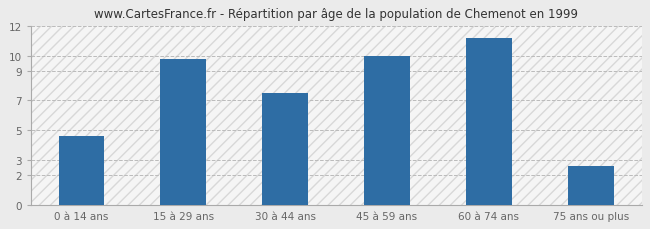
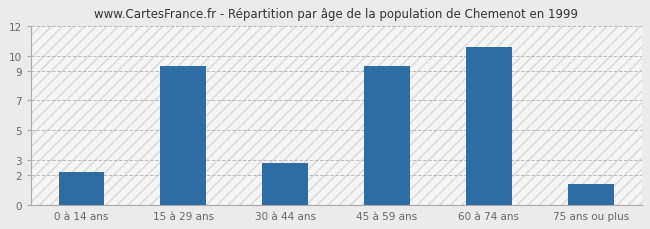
0 à 14 ans: 4.6 -> 2.2
15 à 29 ans: 9.8 -> 9.3
30 à 44 ans: 7.5 -> 2.8
45 à 59 ans: 10.0 -> 9.3
60 à 74 ans: 11.2 -> 10.6
75 ans ou plus: 2.6 -> 1.4
